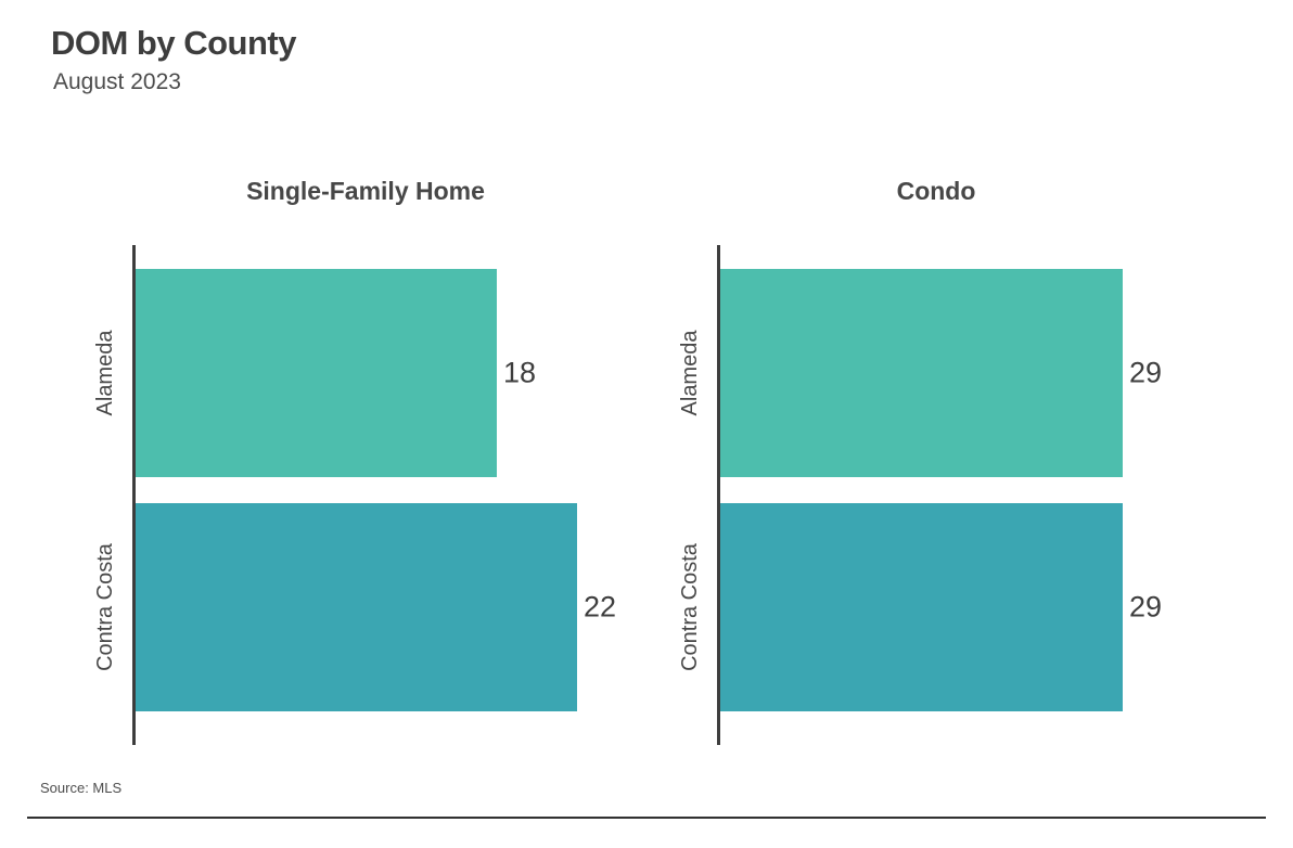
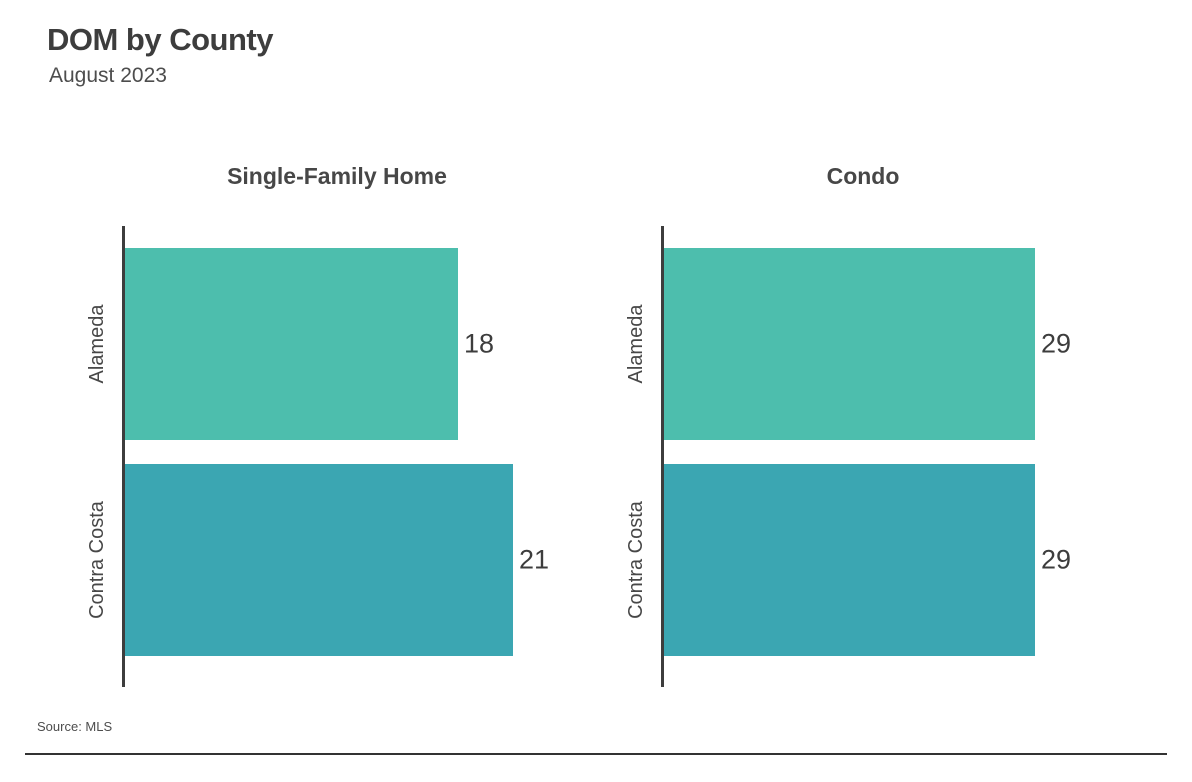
Single-Family Home/Contra Costa: 22 -> 21
